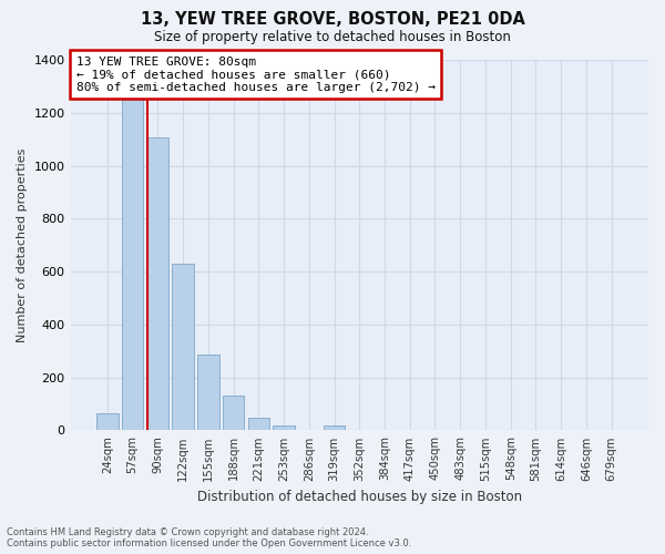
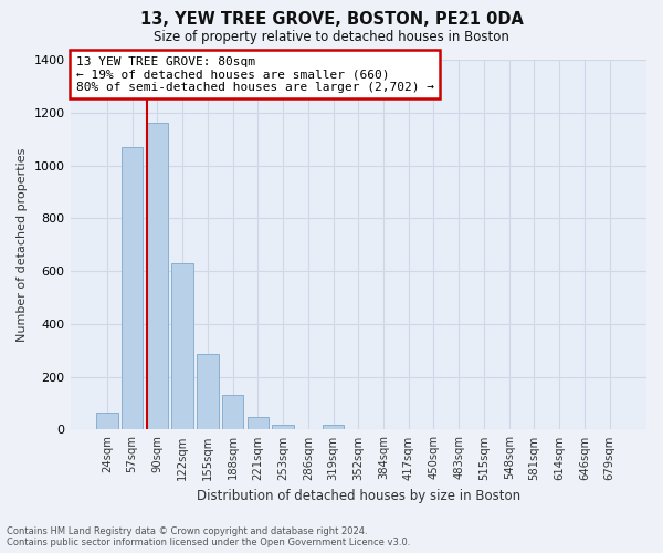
57sqm: 1255 -> 1070
90sqm: 1105 -> 1160
